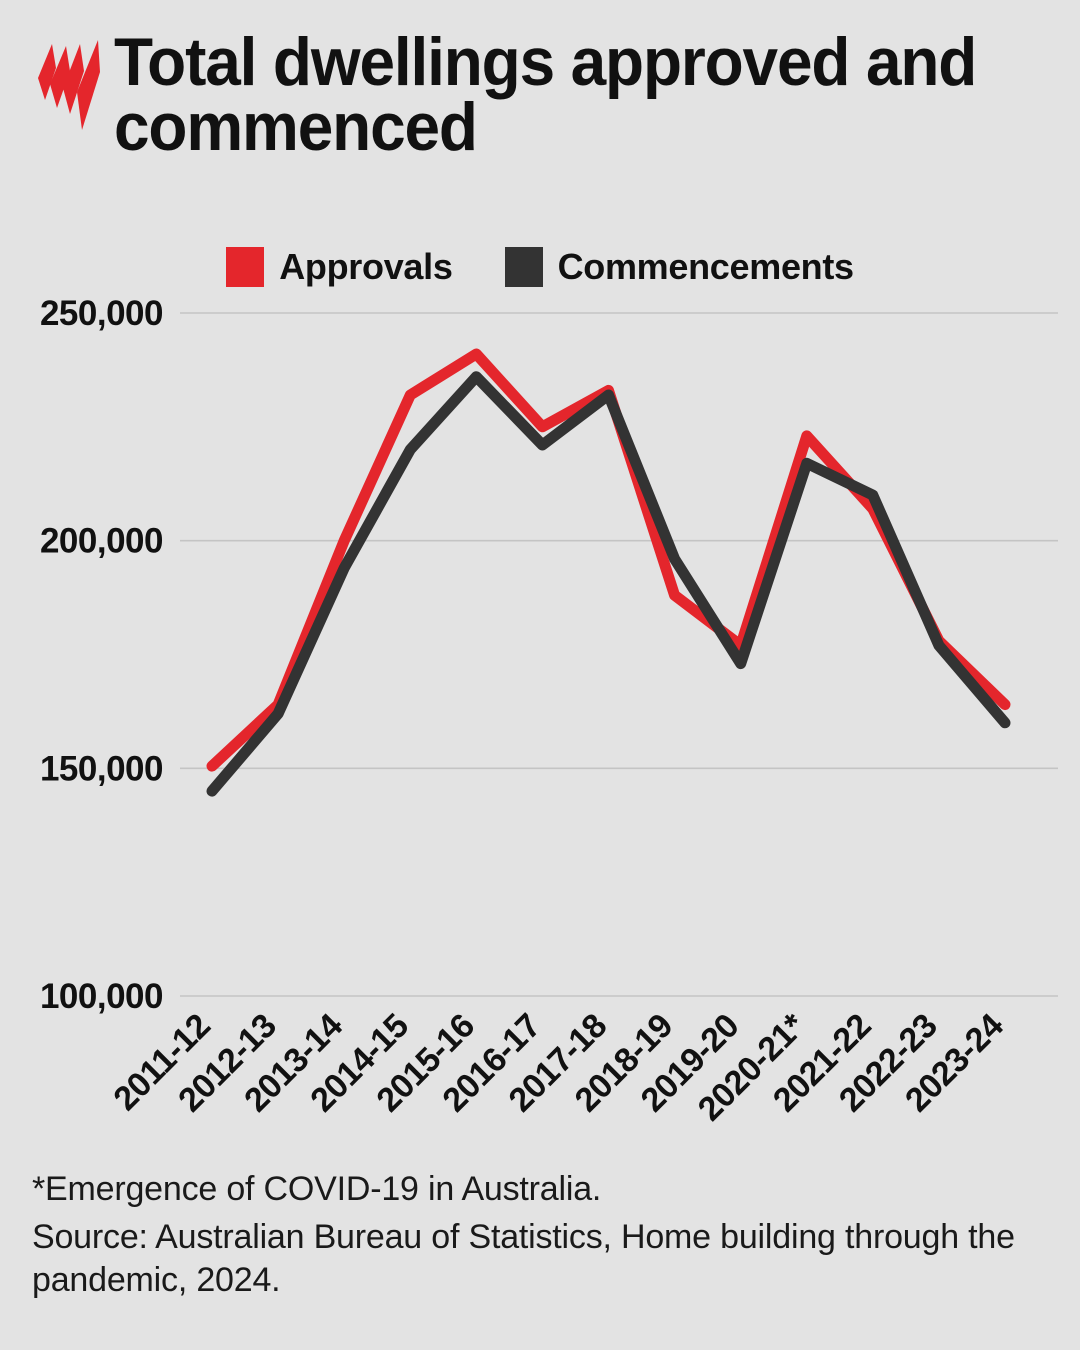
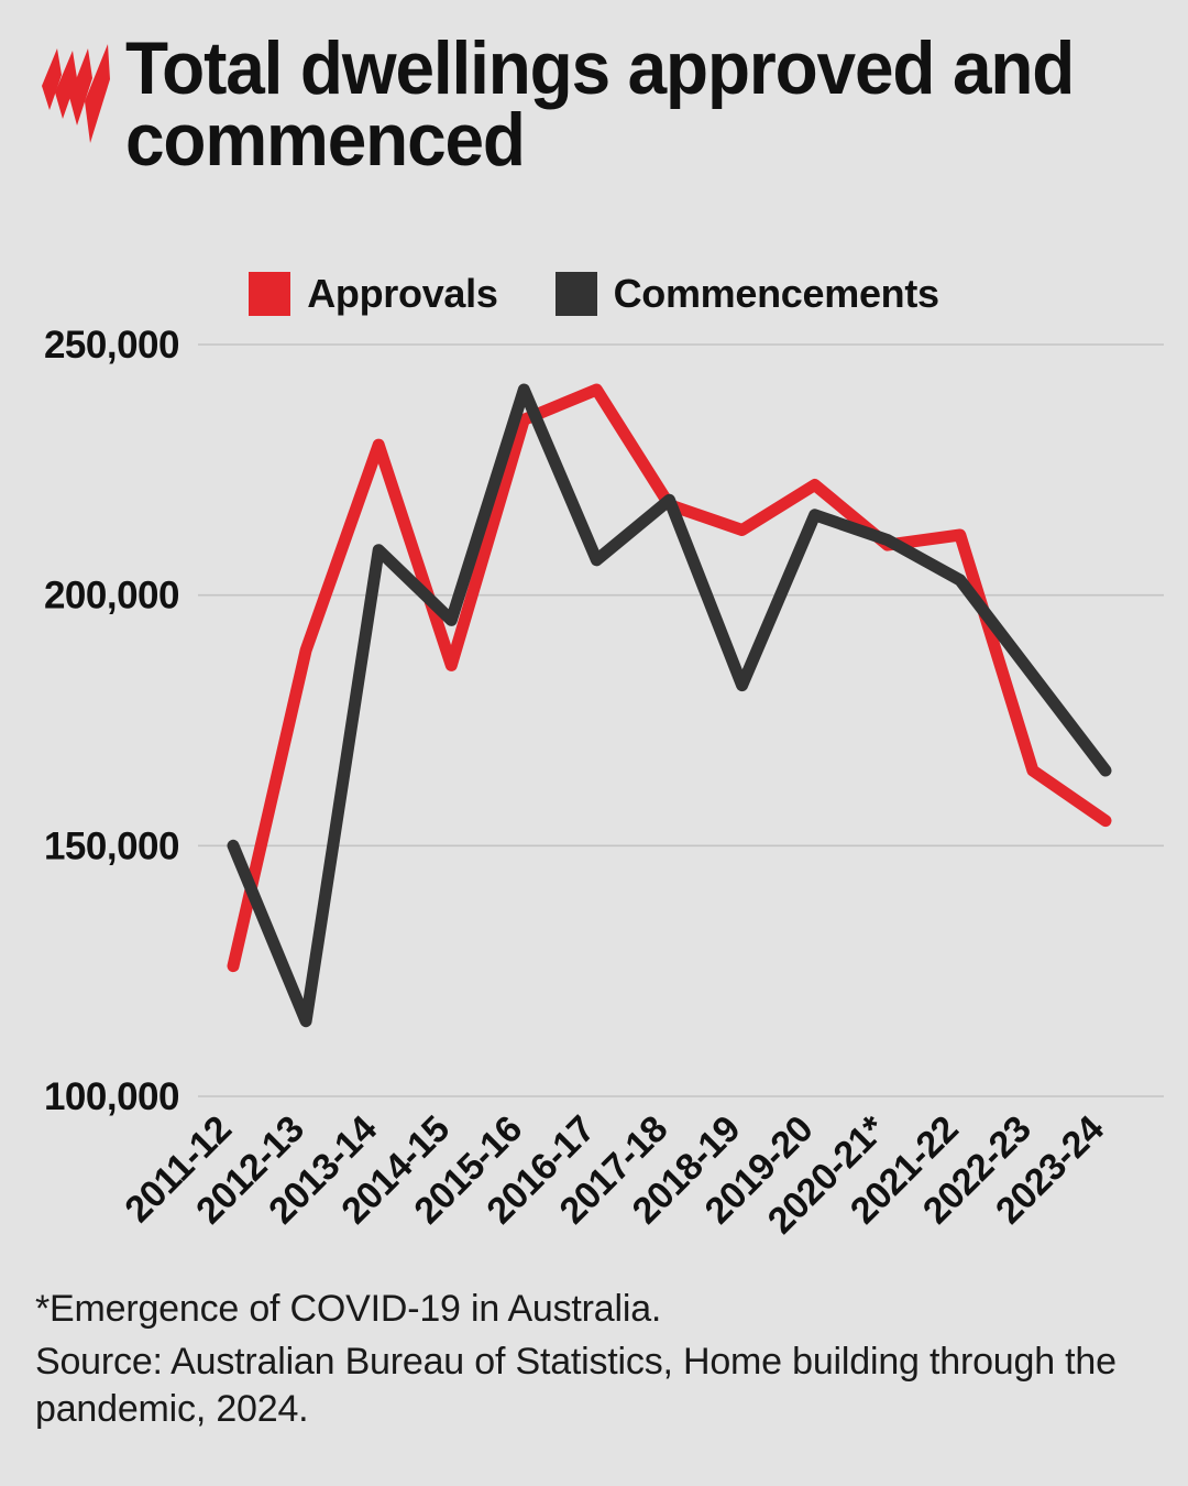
Approvals/2011-12: 150000 -> 126000
Commencements/2011-12: 145000 -> 150000
Approvals/2012-13: 164000 -> 189000
Commencements/2012-13: 162000 -> 115000
Approvals/2013-14: 200000 -> 230000
Commencements/2013-14: 194000 -> 209000
Approvals/2014-15: 232000 -> 186000
Commencements/2014-15: 220000 -> 195000
Approvals/2015-16: 241000 -> 235000
Commencements/2015-16: 236000 -> 241000
Approvals/2016-17: 225000 -> 241000
Commencements/2016-17: 221000 -> 207000
Approvals/2017-18: 233000 -> 218000
Commencements/2017-18: 232000 -> 219000
Approvals/2018-19: 188000 -> 213000
Commencements/2018-19: 196000 -> 182000
Approvals/2019-20: 177000 -> 222000
Commencements/2019-20: 173000 -> 216000
Approvals/2020-21*: 223000 -> 210000
Commencements/2020-21*: 217000 -> 211000
Approvals/2021-22: 207000 -> 212000
Commencements/2021-22: 210000 -> 203000
Approvals/2022-23: 178000 -> 165000
Commencements/2022-23: 177000 -> 184000
Approvals/2023-24: 164000 -> 155000
Commencements/2023-24: 160000 -> 165000
